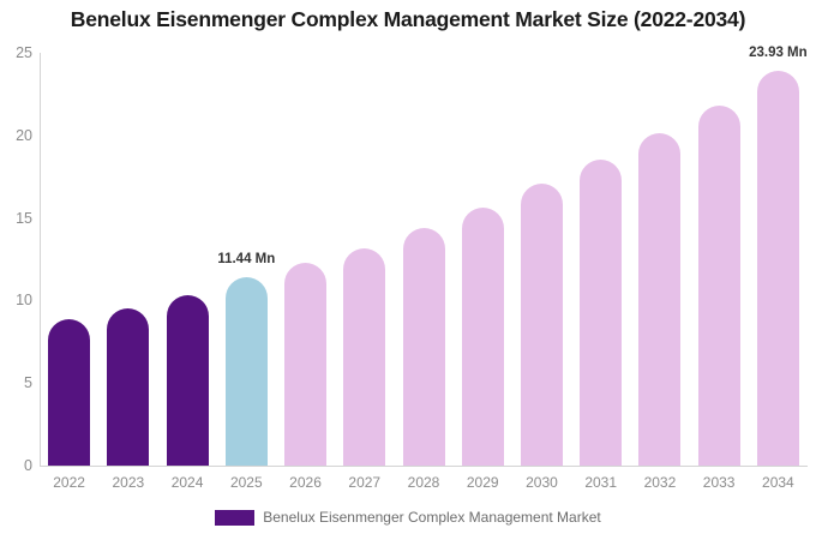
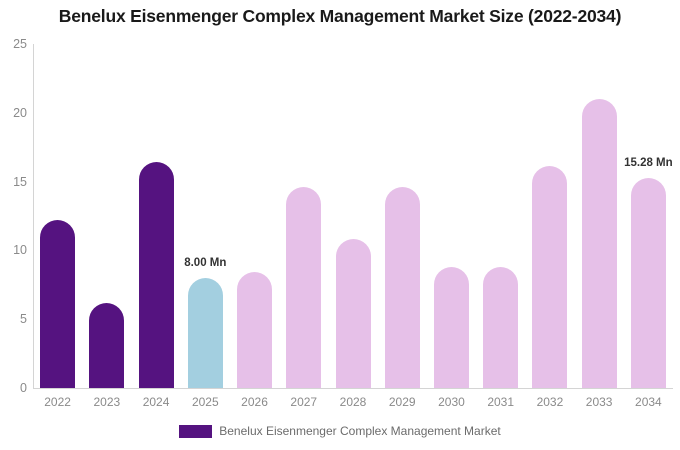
2022: 8.9 -> 12.2
2023: 9.6 -> 6.2
2024: 10.3 -> 16.4
2025: 11.44 -> 8.00
2026: 12.3 -> 8.4
2027: 13.2 -> 14.6
2028: 14.4 -> 10.8
2029: 15.6 -> 14.6
2030: 17.1 -> 8.8
2031: 18.5 -> 8.8
2032: 20.1 -> 16.1
2033: 21.8 -> 21.0
2034: 23.93 -> 15.28
